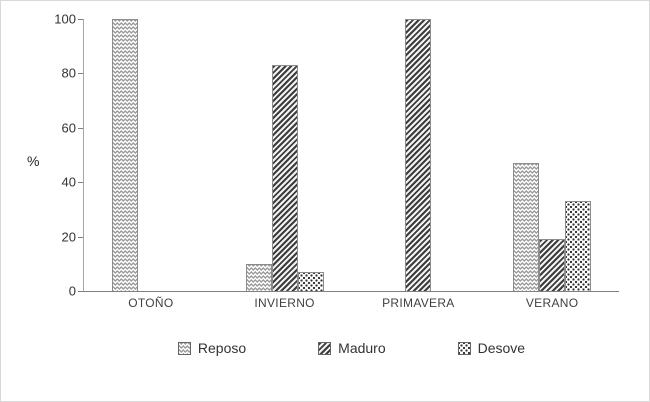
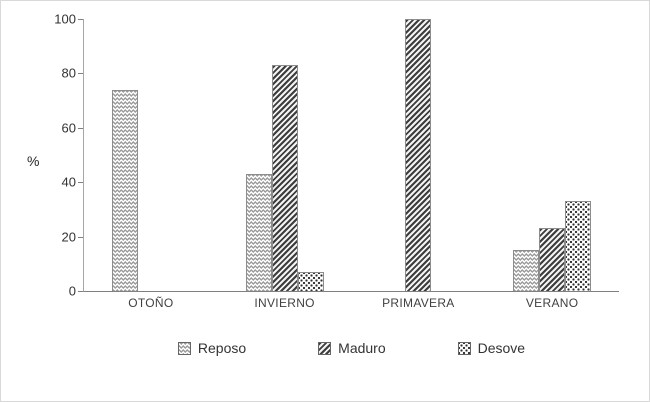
Reposo/OTOÑO: 100 -> 74
Reposo/INVIERNO: 10 -> 43
Reposo/VERANO: 47 -> 15
Maduro/VERANO: 19 -> 23
